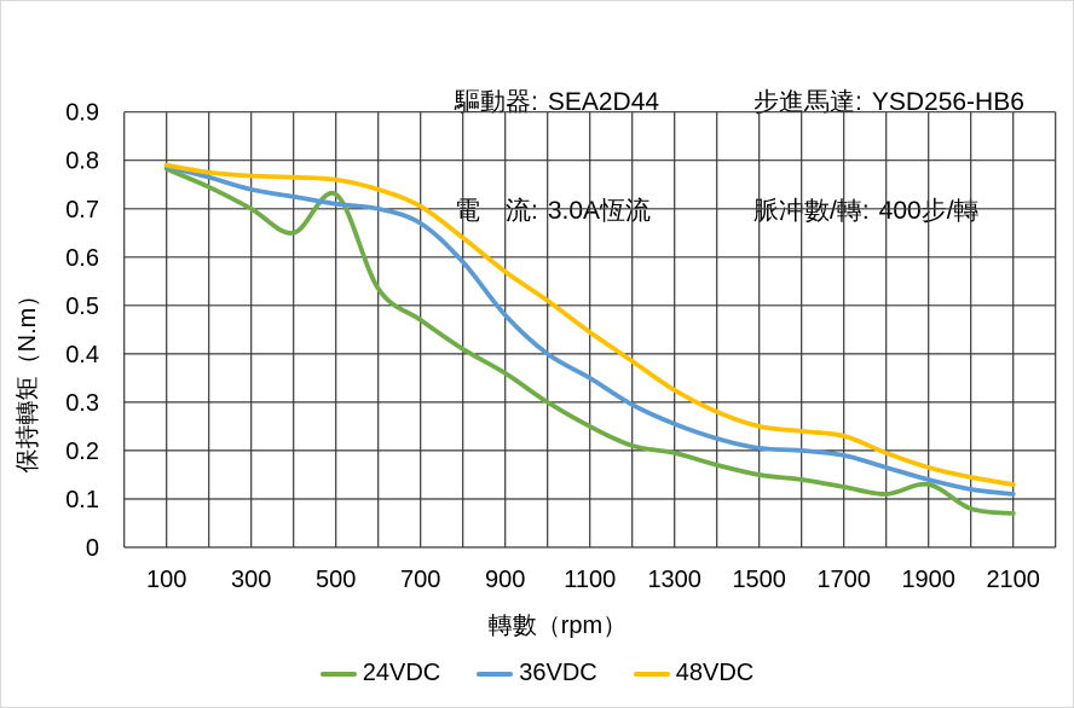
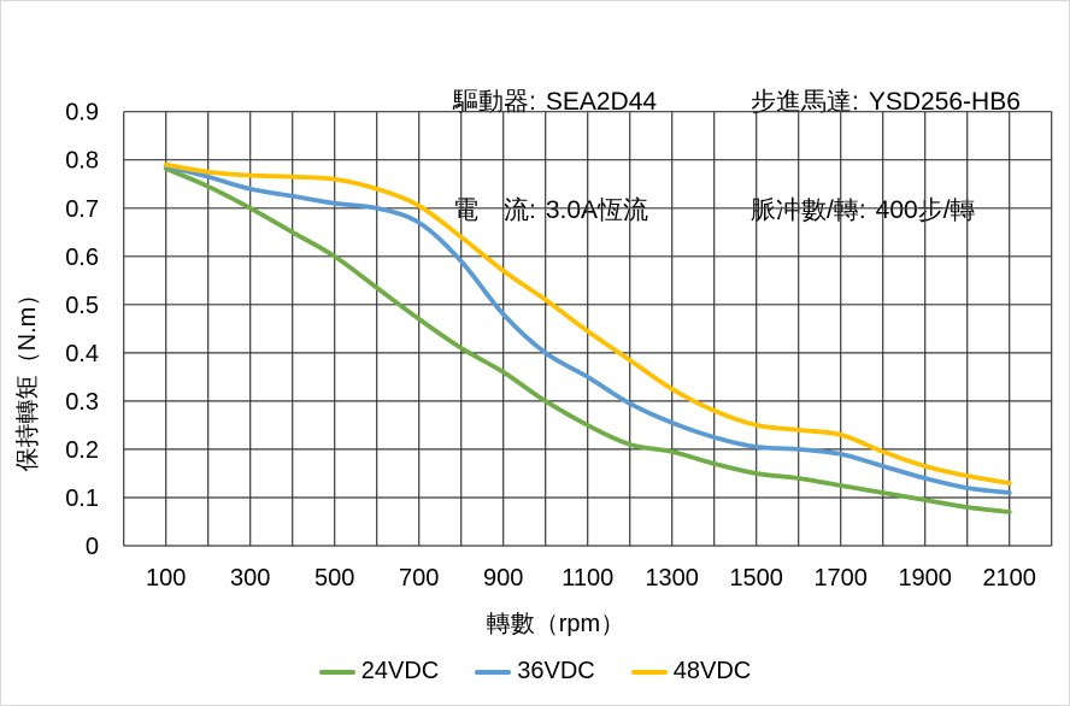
24VDC/500: 0.73 -> 0.60
24VDC/1900: 0.13 -> 0.10
